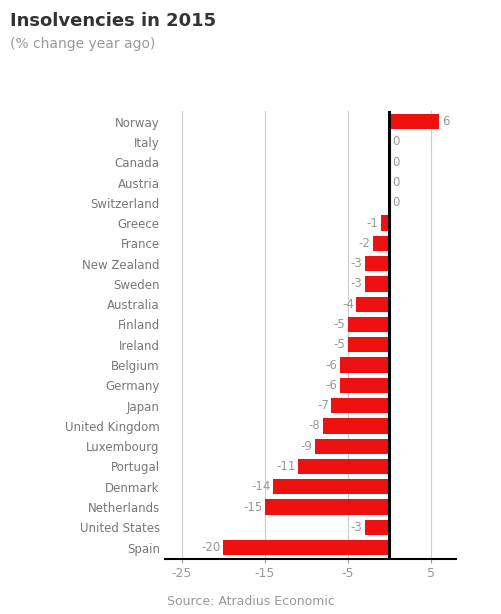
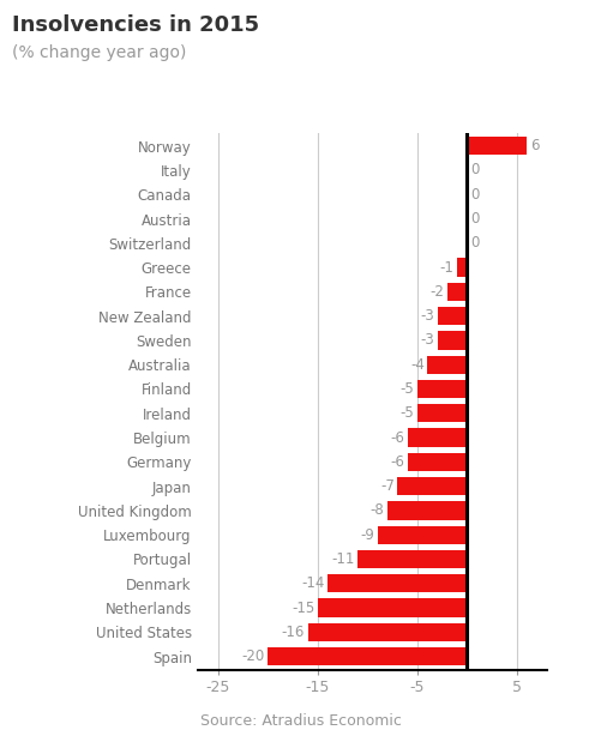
United States: -3 -> -16
